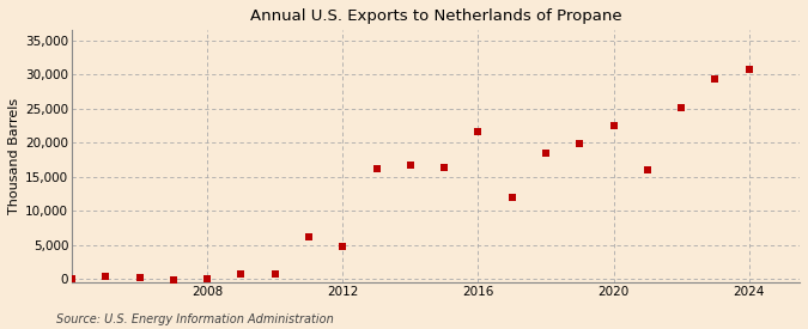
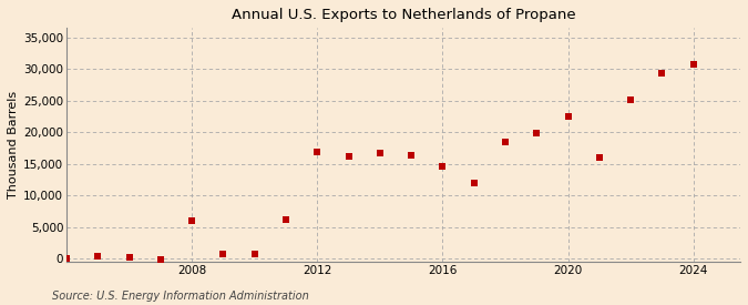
2008: 100 -> 6,000
2012: 4,700 -> 16,800
2016: 21,700 -> 14,600
